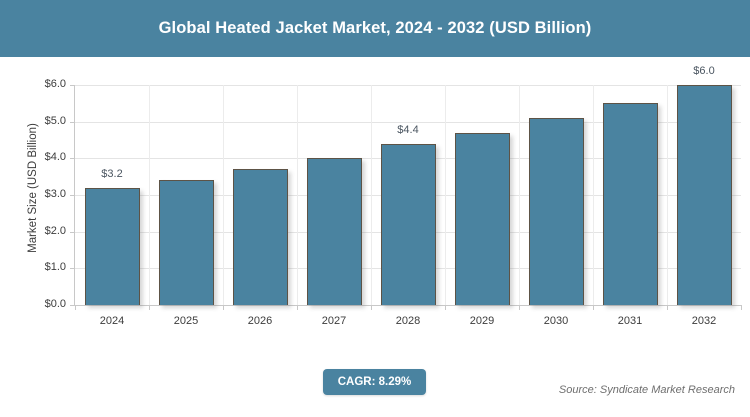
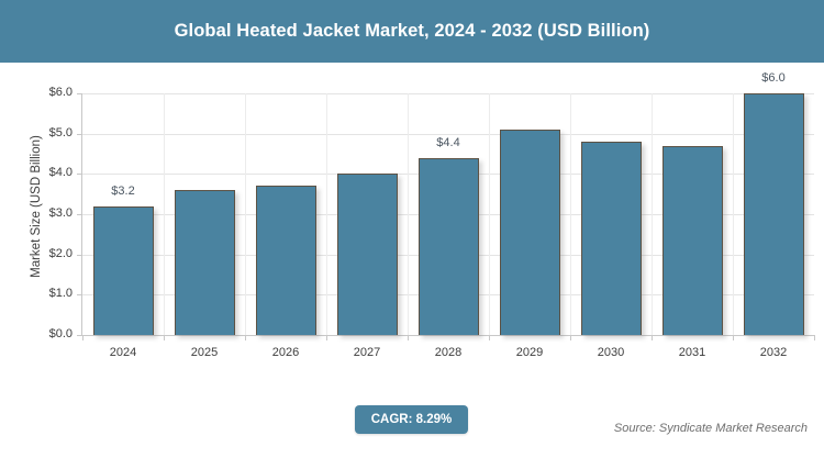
2025: $3.4 -> $3.6
2029: $4.7 -> $5.1
2030: $5.1 -> $4.8
2031: $5.5 -> $4.7
